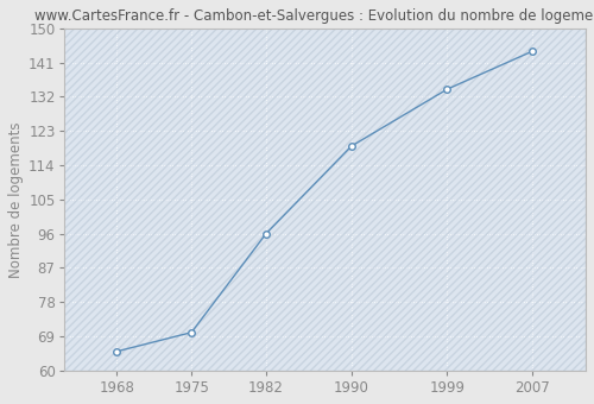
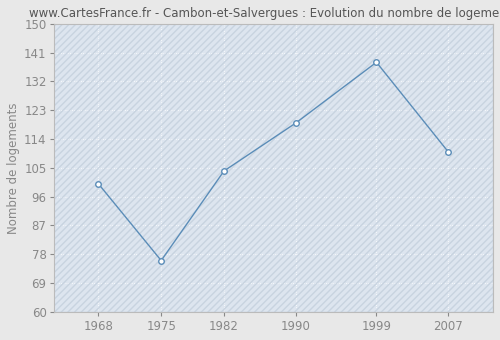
1968: 65 -> 100
1975: 70 -> 76
1982: 96 -> 104
1999: 134 -> 138
2007: 144 -> 110
